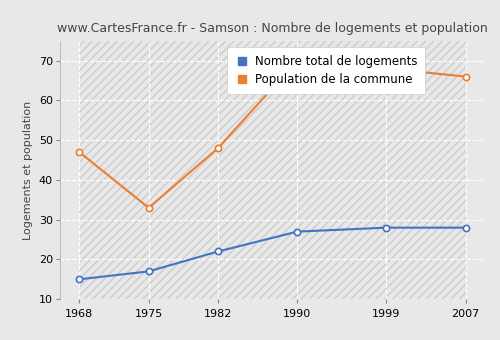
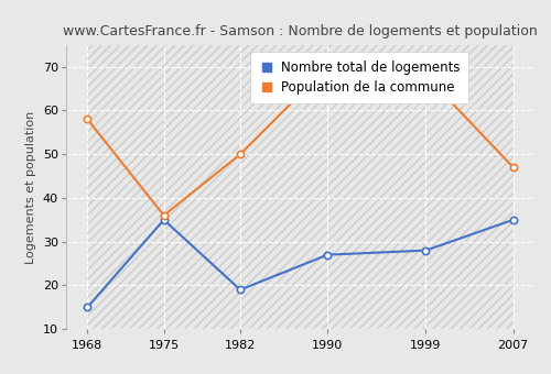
Population de la commune/1968: 47 -> 58
Nombre total de logements/1975: 17 -> 35
Population de la commune/1975: 33 -> 36
Nombre total de logements/1982: 22 -> 19
Population de la commune/1982: 48 -> 50
Nombre total de logements/2007: 28 -> 35
Population de la commune/2007: 66 -> 47
